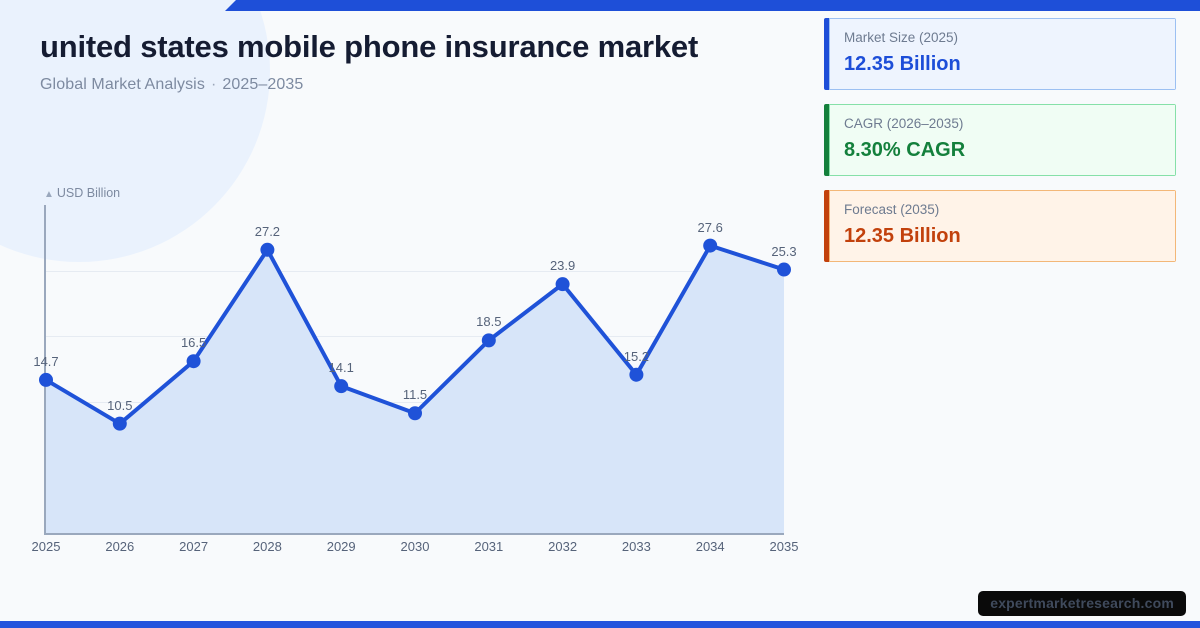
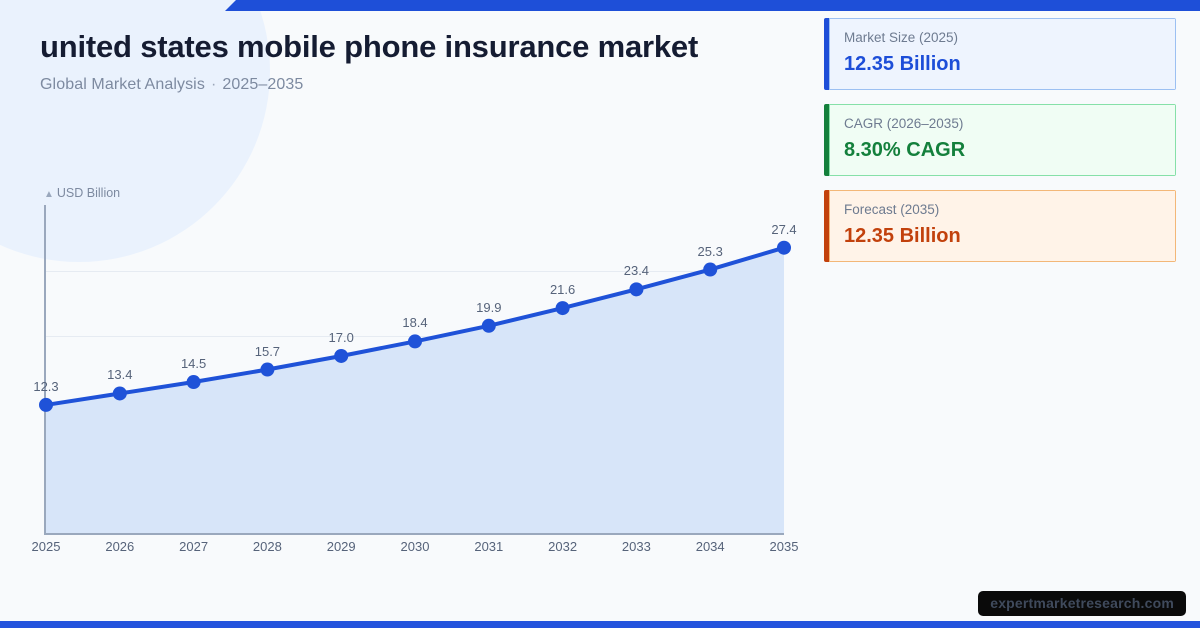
2025: 14.7 -> 12.3
2026: 10.5 -> 13.4
2027: 16.5 -> 14.5
2028: 27.2 -> 15.7
2029: 14.1 -> 17.0
2030: 11.5 -> 18.4
2031: 18.5 -> 19.9
2032: 23.9 -> 21.6
2033: 15.2 -> 23.4
2034: 27.6 -> 25.3
2035: 25.3 -> 27.4
